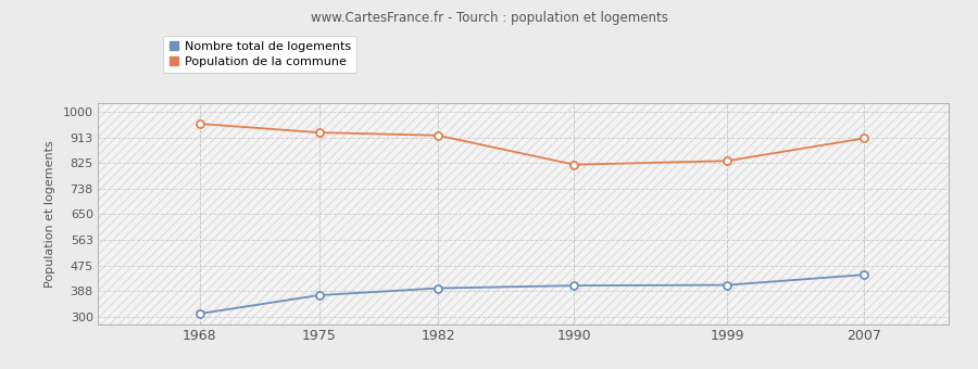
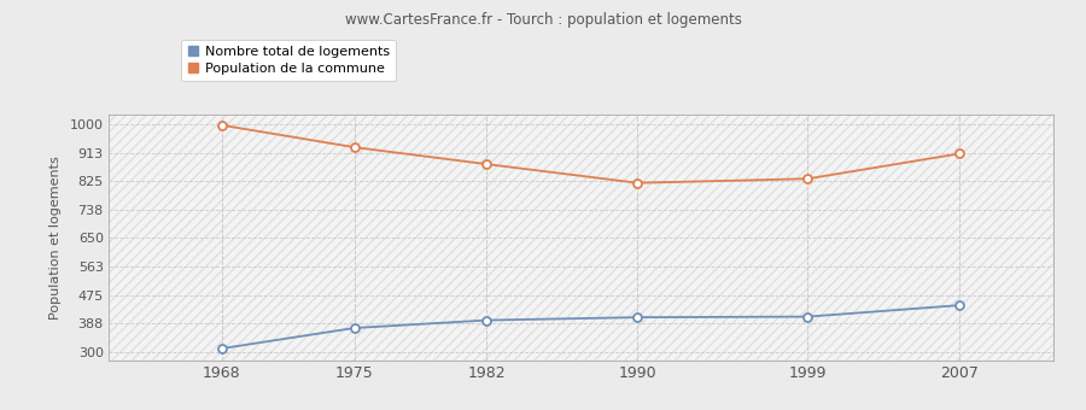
Population de la commune/1968: 960 -> 998
Population de la commune/1982: 920 -> 878
